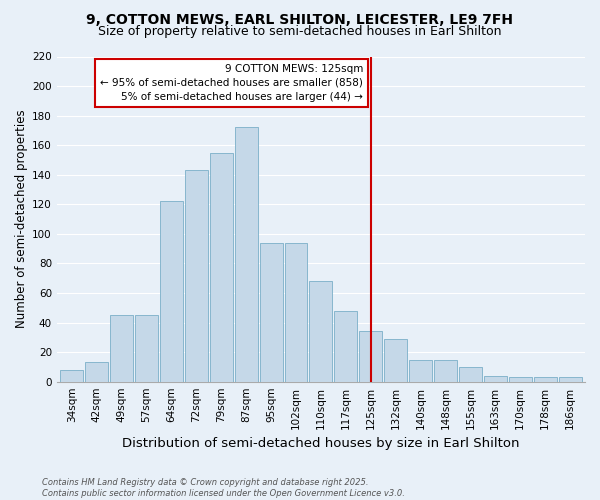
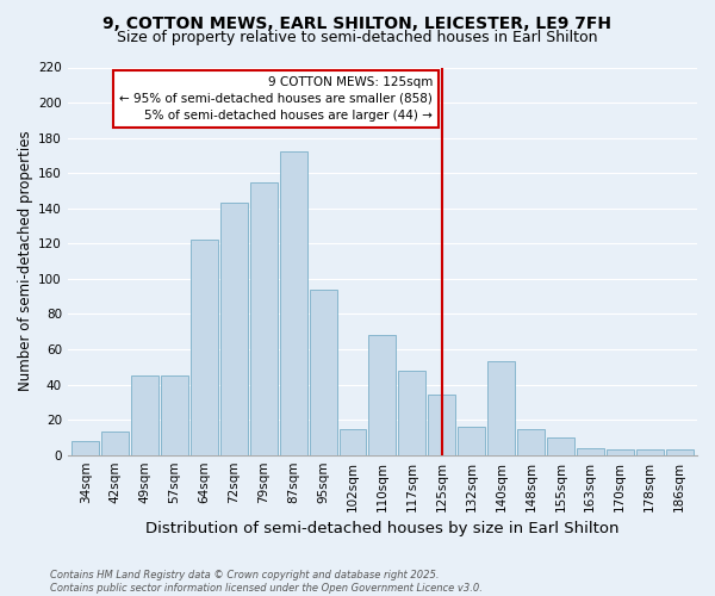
102sqm: 94 -> 15
132sqm: 29 -> 16
140sqm: 15 -> 53
